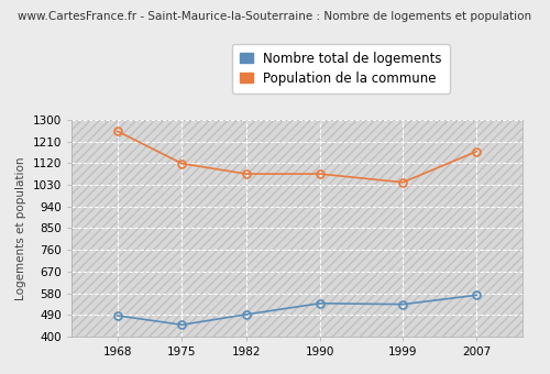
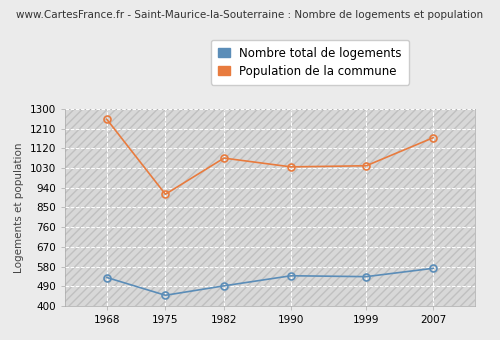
Nombre total de logements/1968: 487 -> 530
Population de la commune/1975: 1118 -> 910
Population de la commune/1990: 1075 -> 1035
